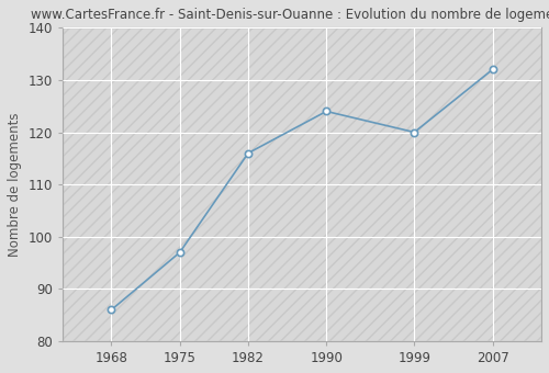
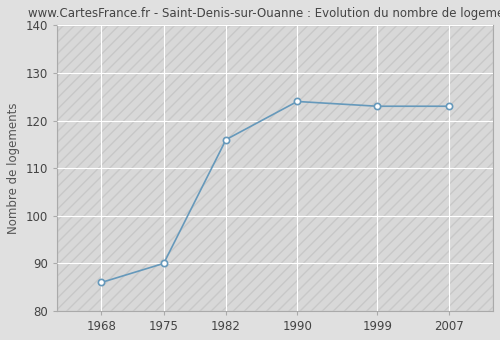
1975: 97 -> 90
1999: 120 -> 123
2007: 132 -> 123
